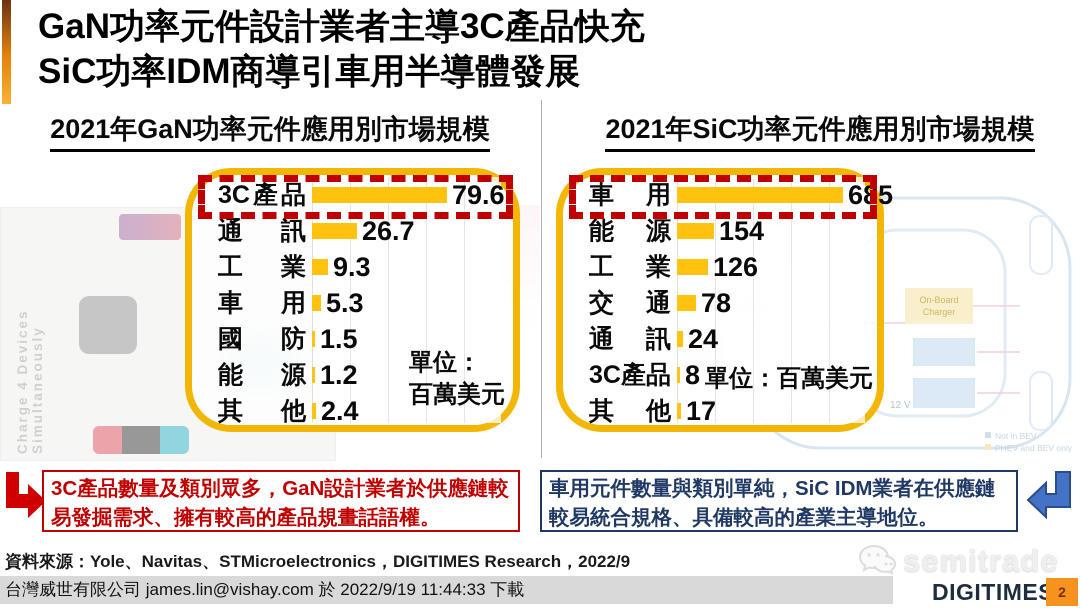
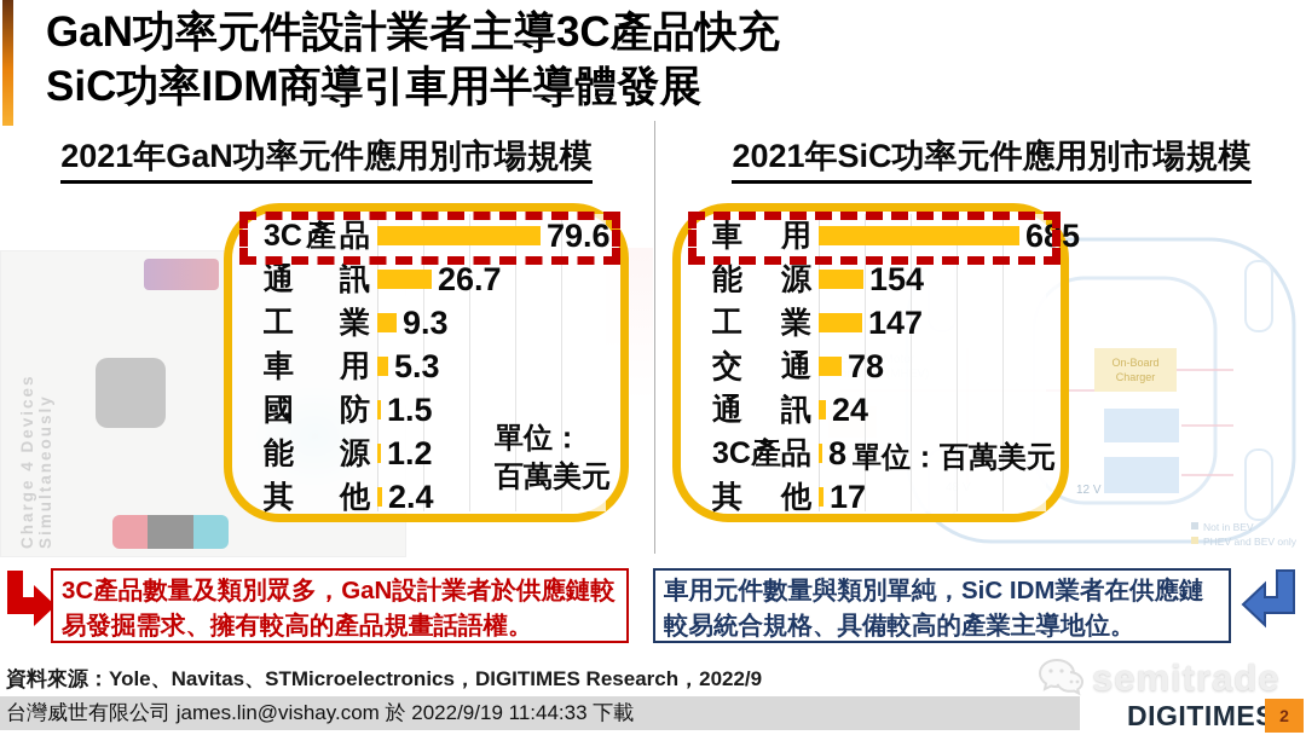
2021年SiC功率元件應用別市場規模/工業: 126 -> 147
